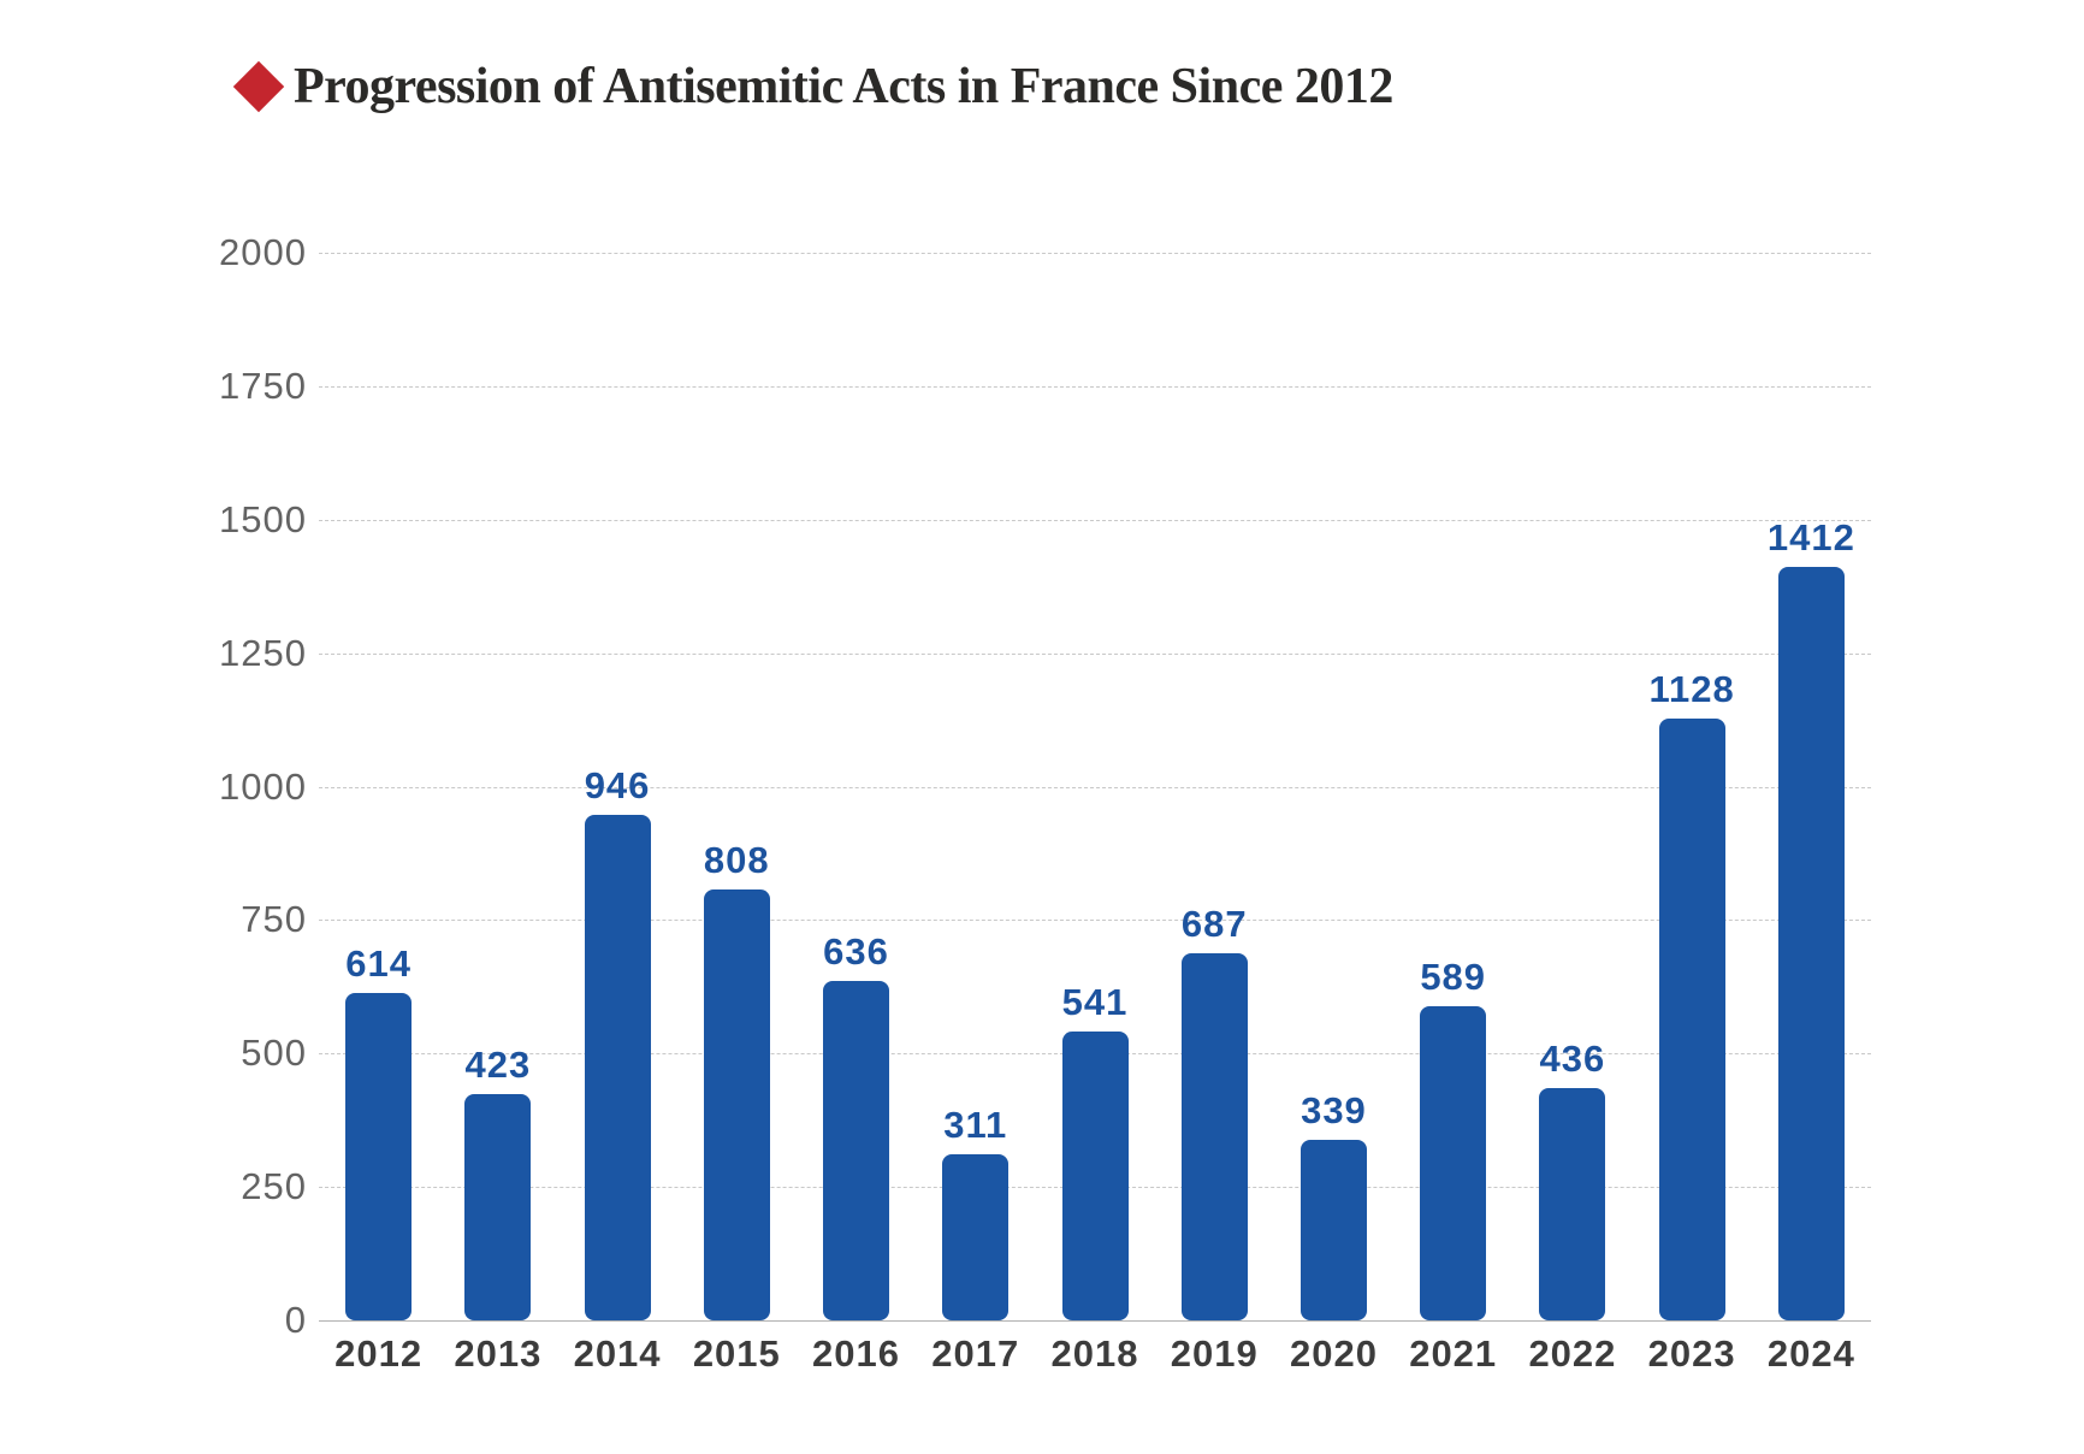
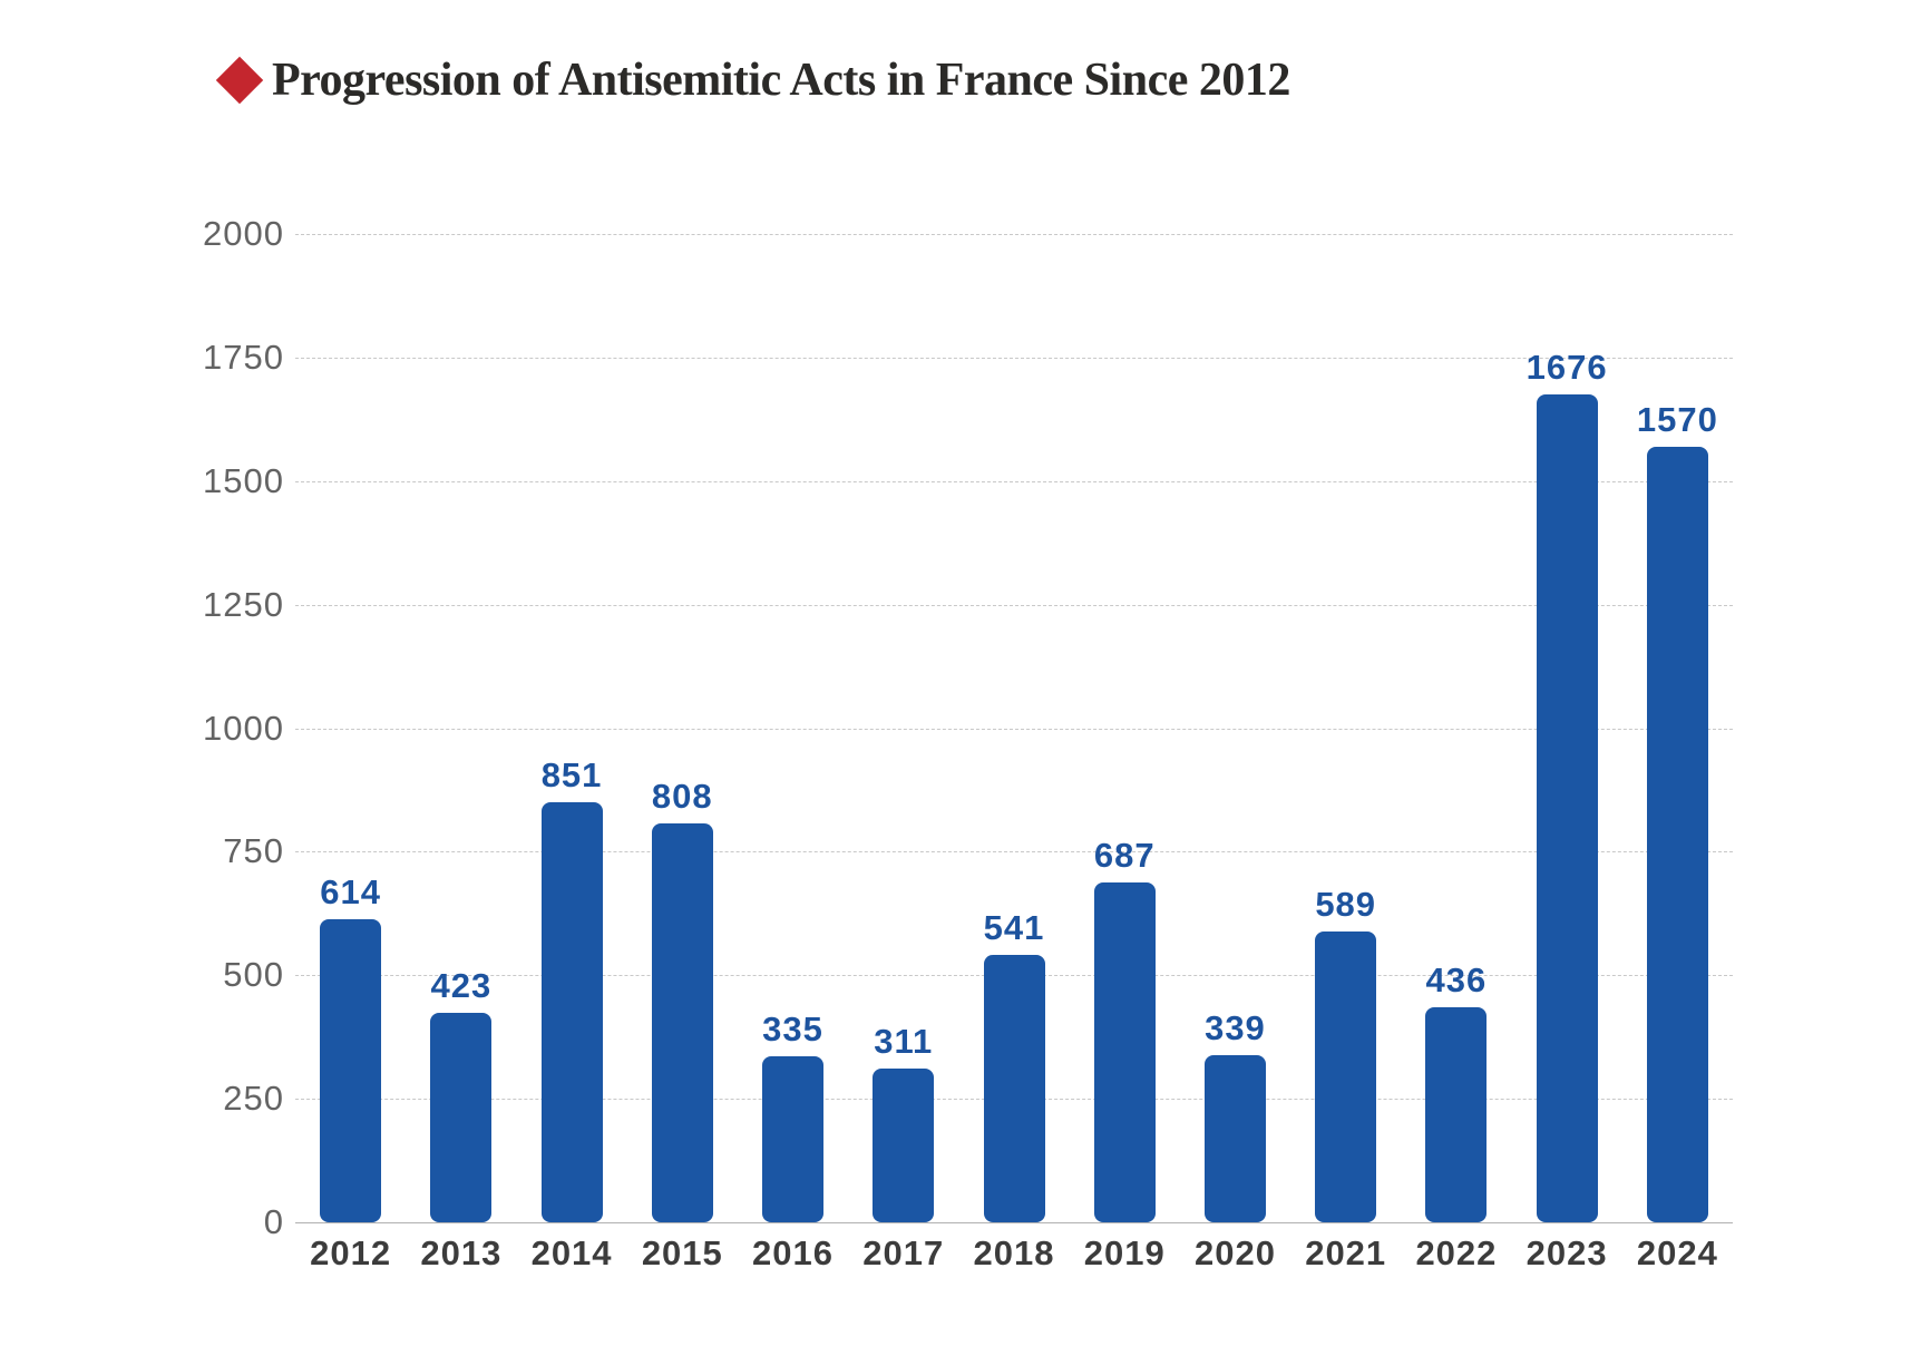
2014: 946 -> 851
2016: 636 -> 335
2023: 1128 -> 1676
2024: 1412 -> 1570
